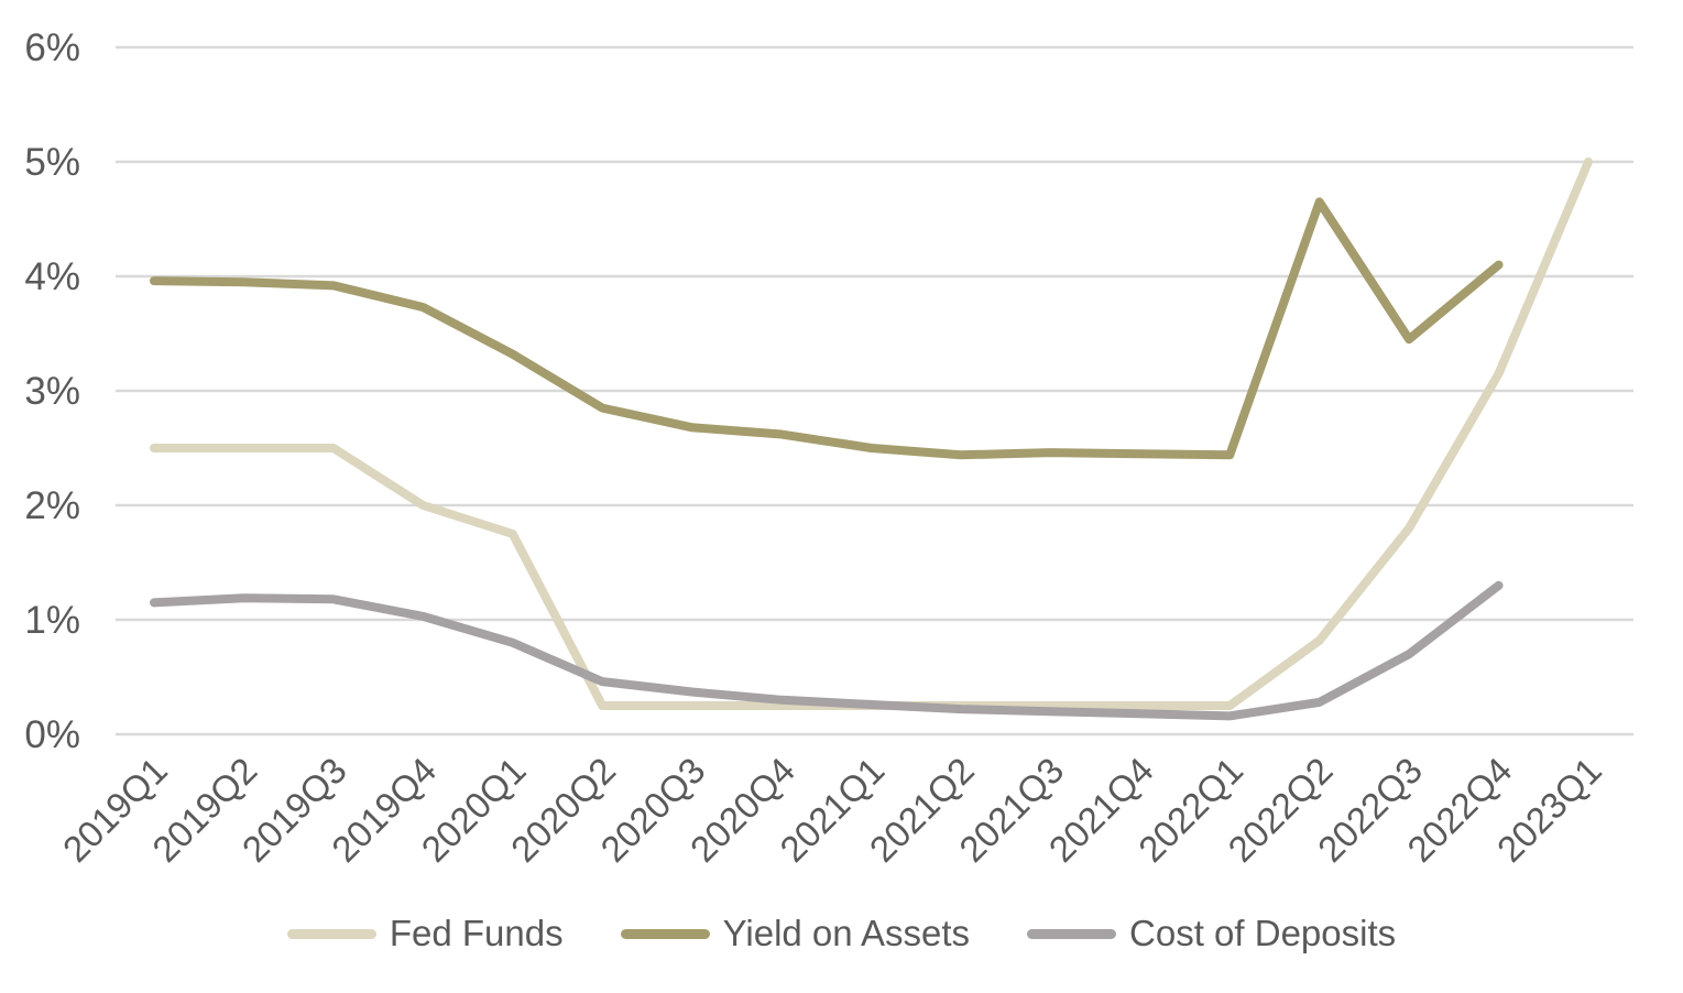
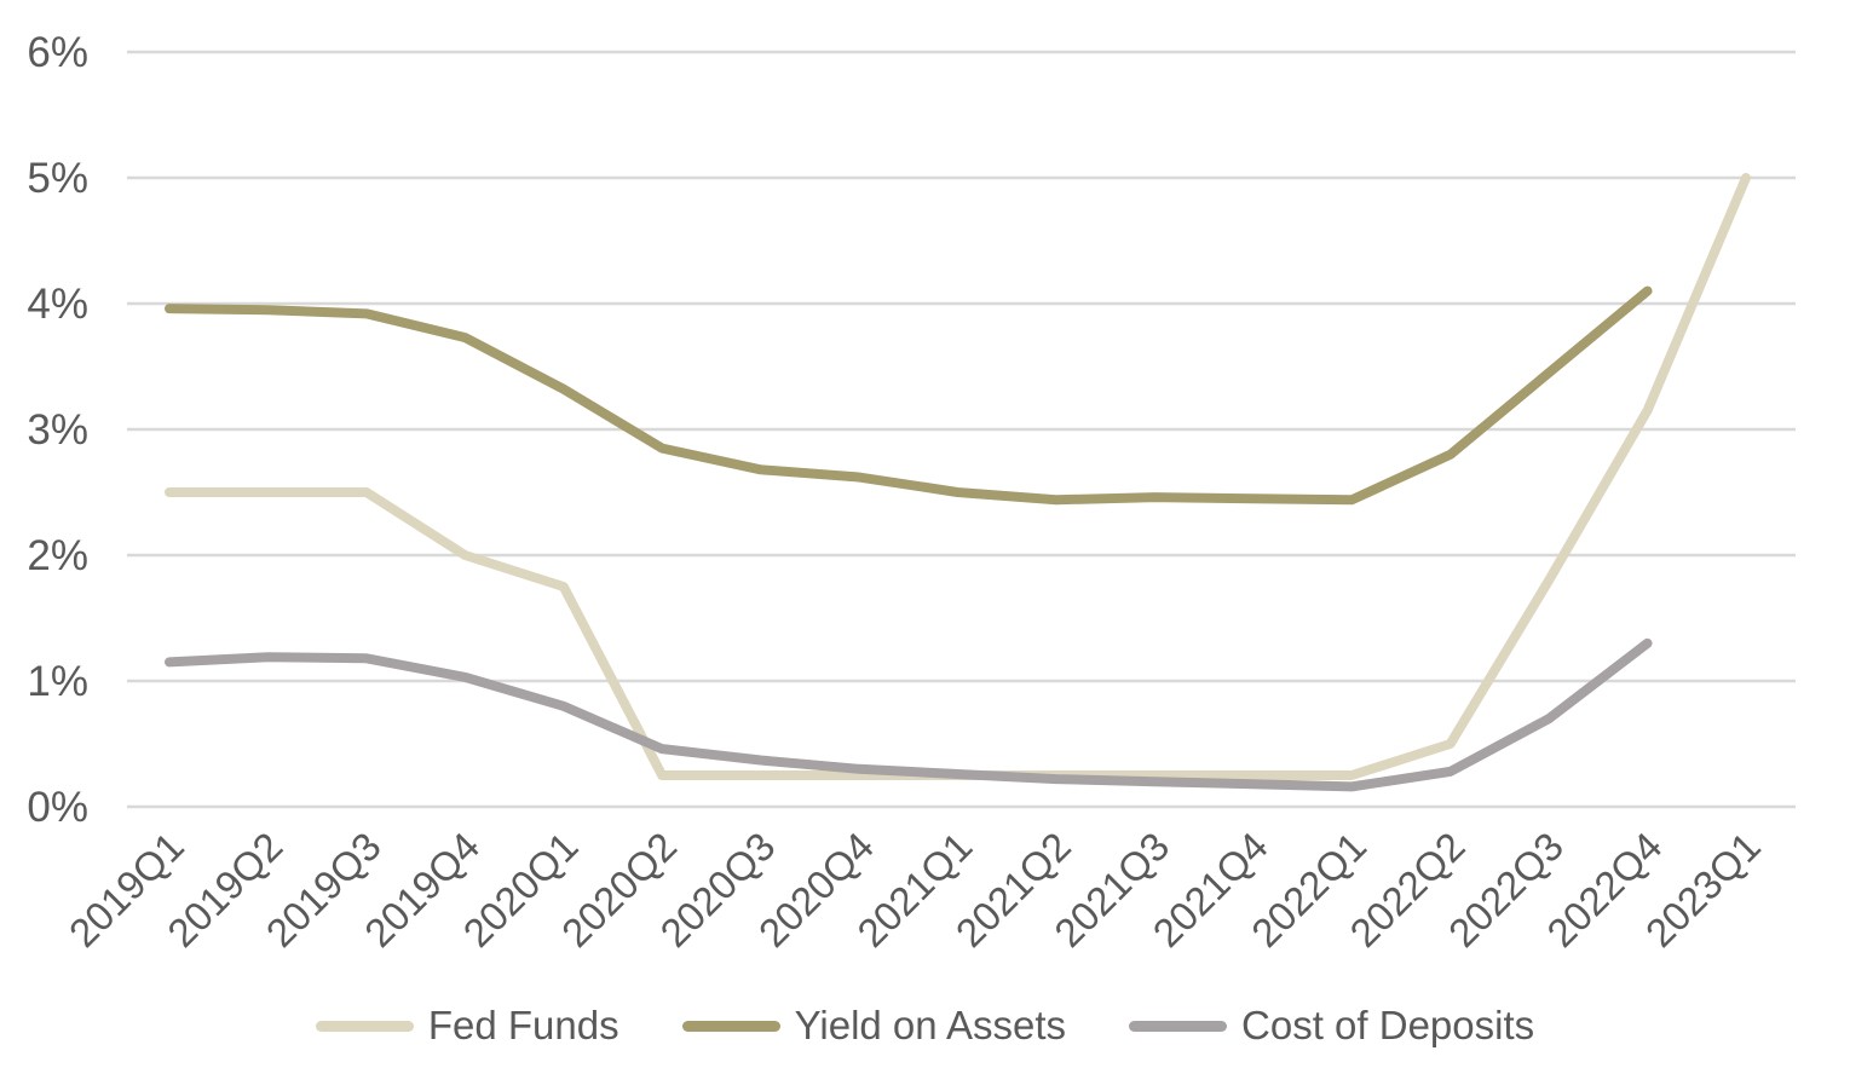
Fed Funds/2022Q2: 0.82% -> 0.50%
Yield on Assets/2022Q2: 4.65% -> 2.80%
